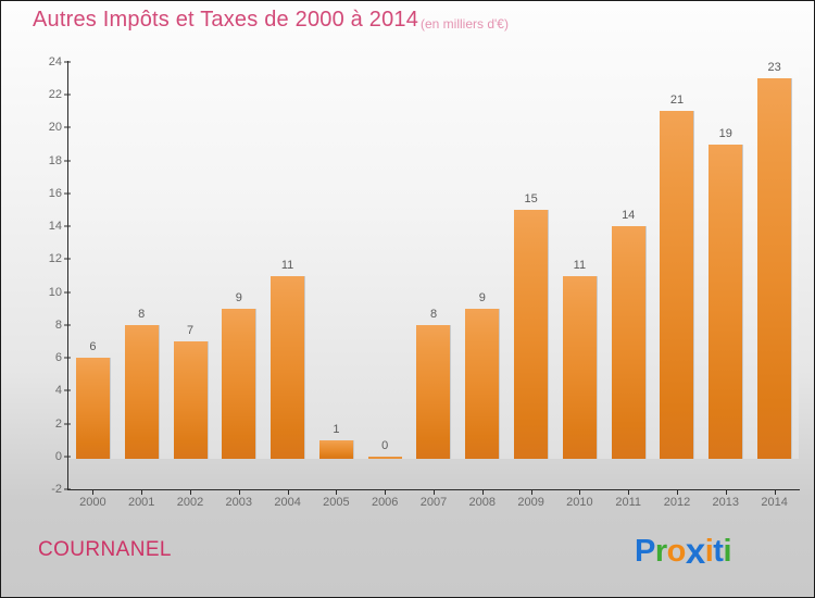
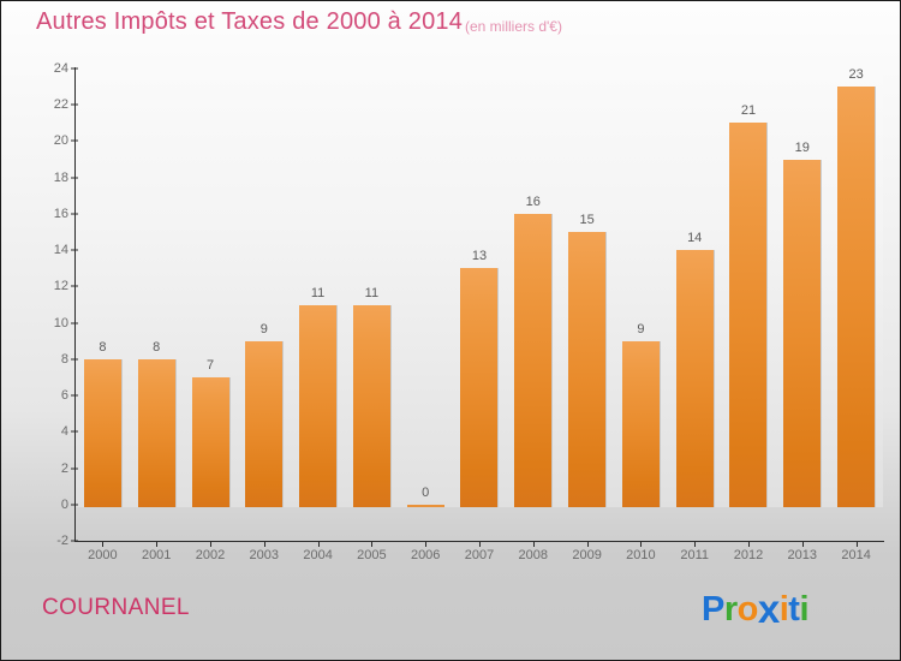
2000: 6 -> 8
2005: 1 -> 11
2007: 8 -> 13
2008: 9 -> 16
2010: 11 -> 9
